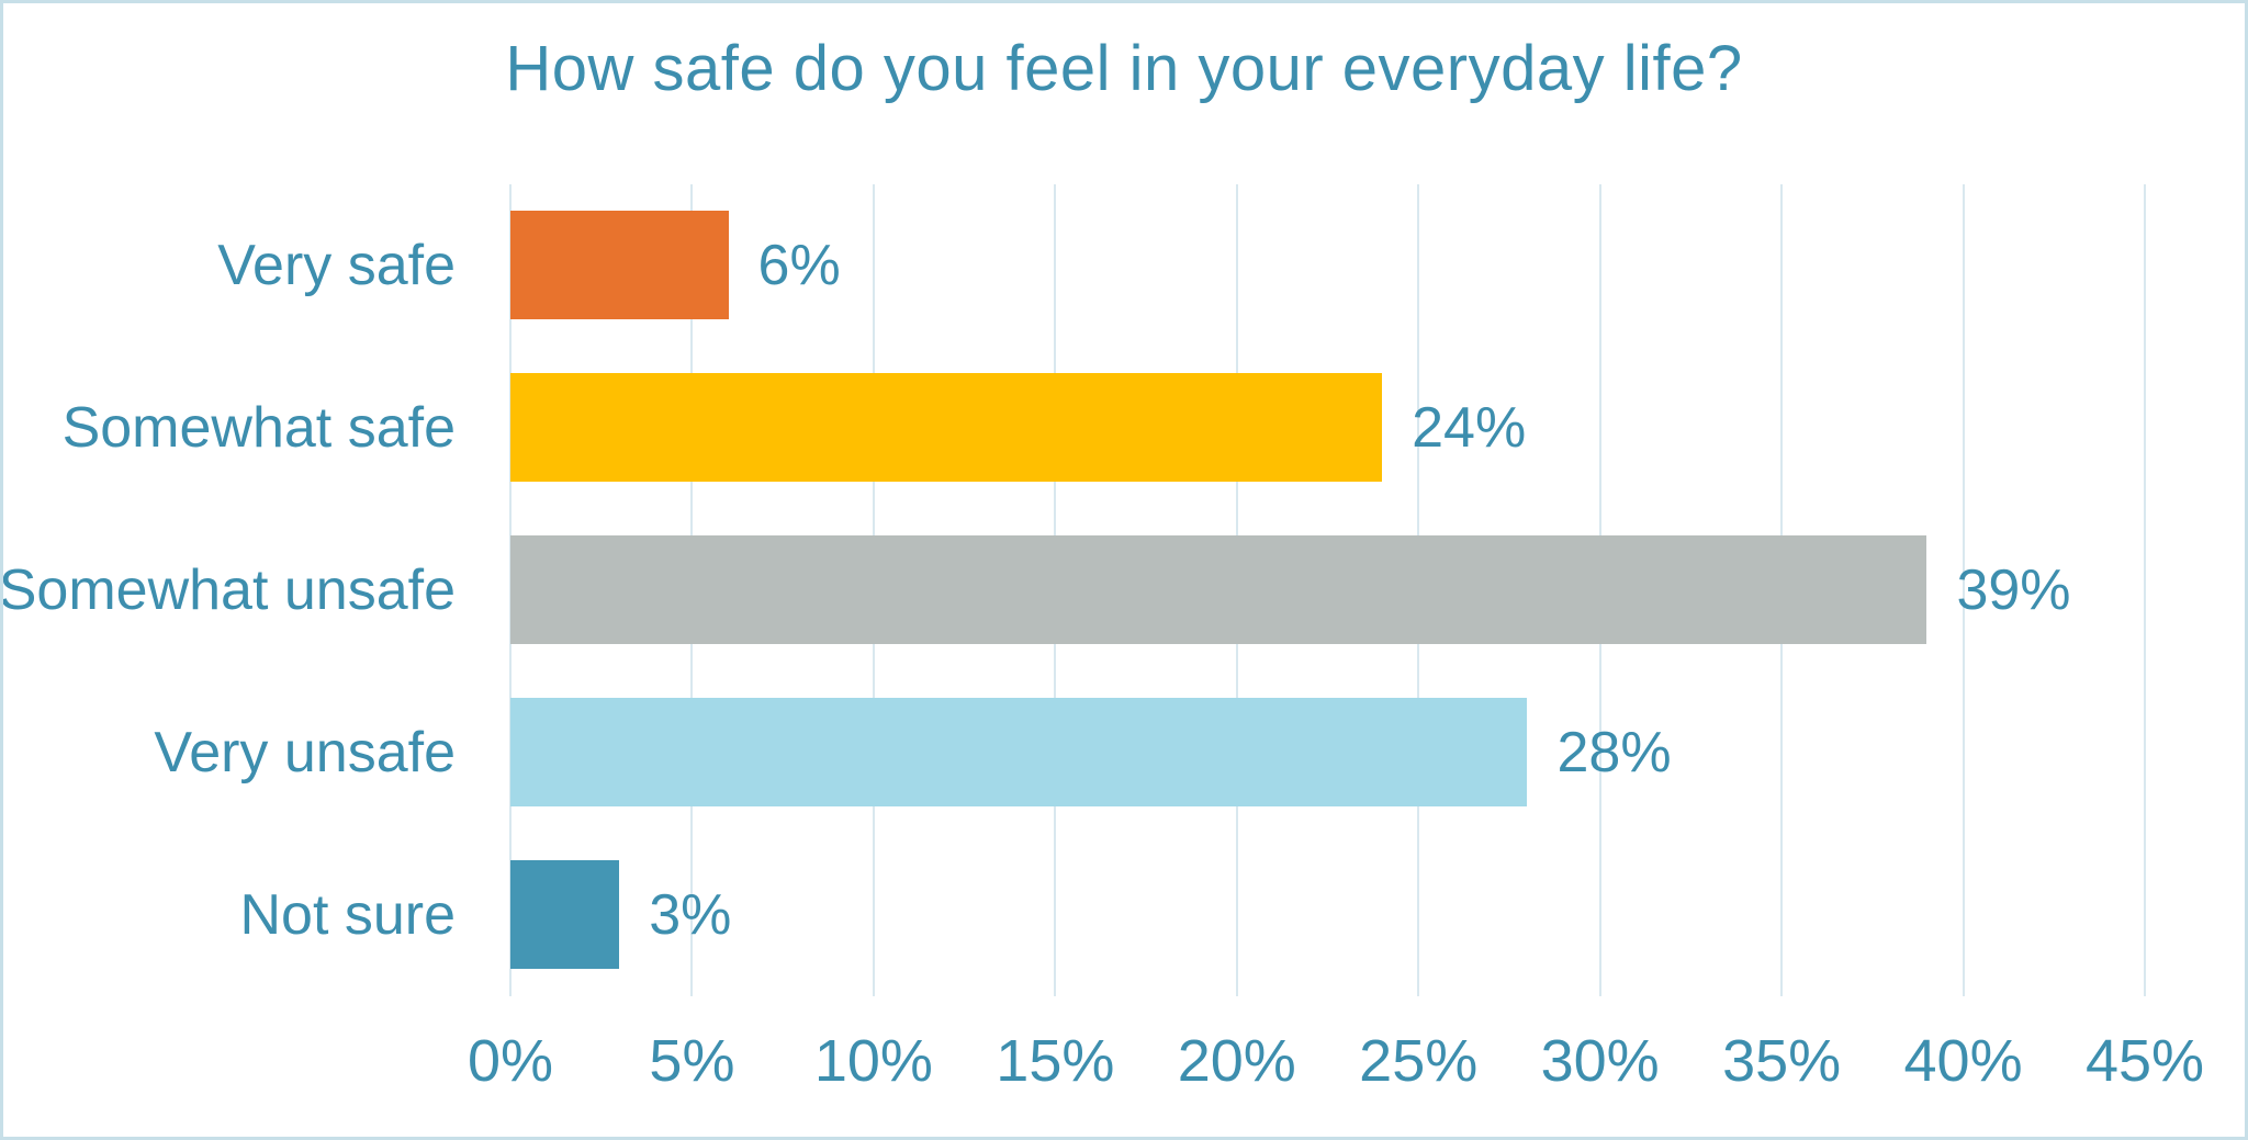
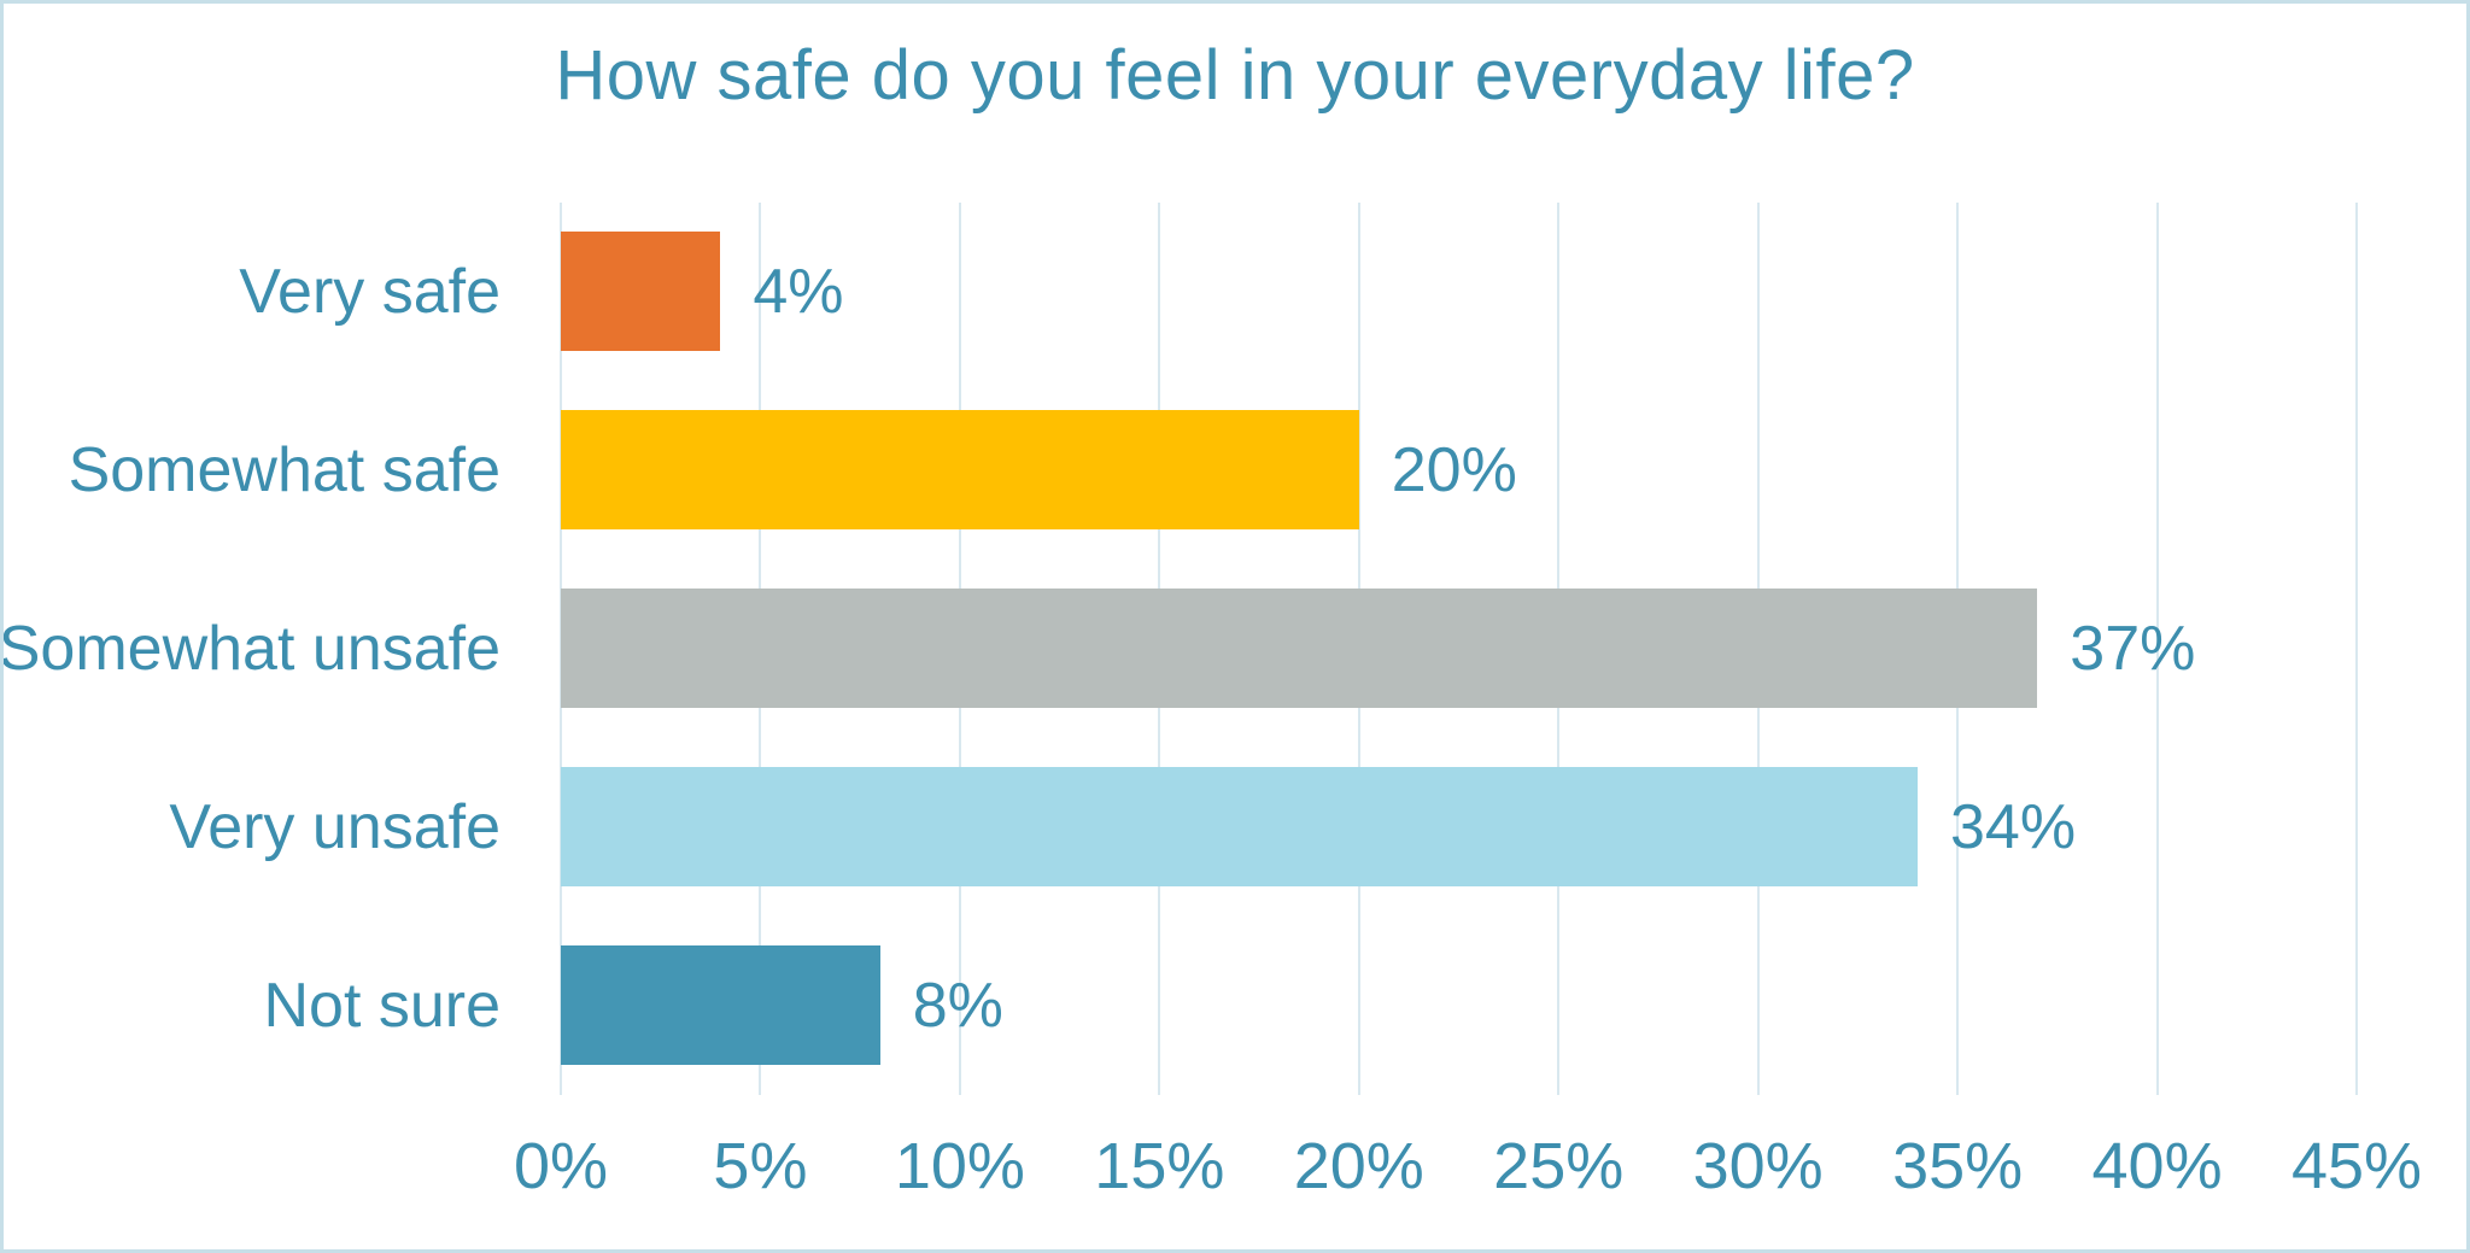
Very safe: 6% -> 4%
Somewhat safe: 24% -> 20%
Somewhat unsafe: 39% -> 37%
Very unsafe: 28% -> 34%
Not sure: 3% -> 8%
